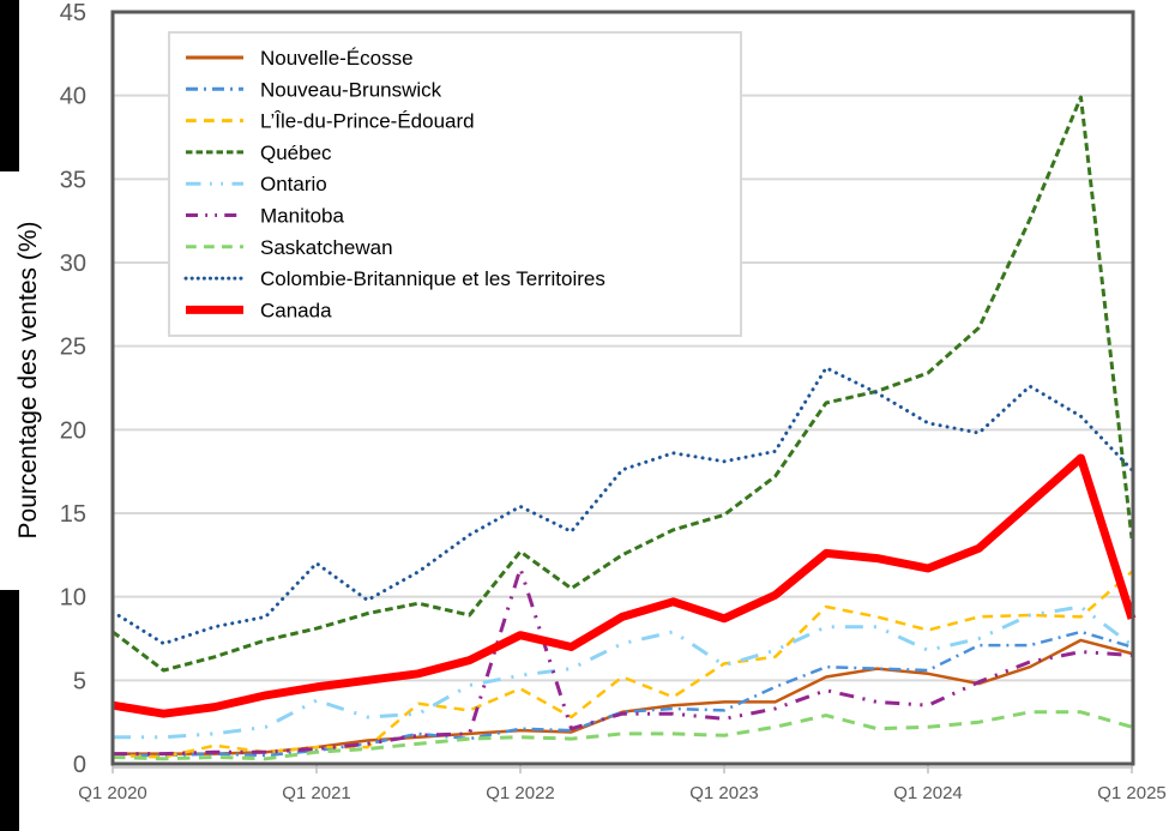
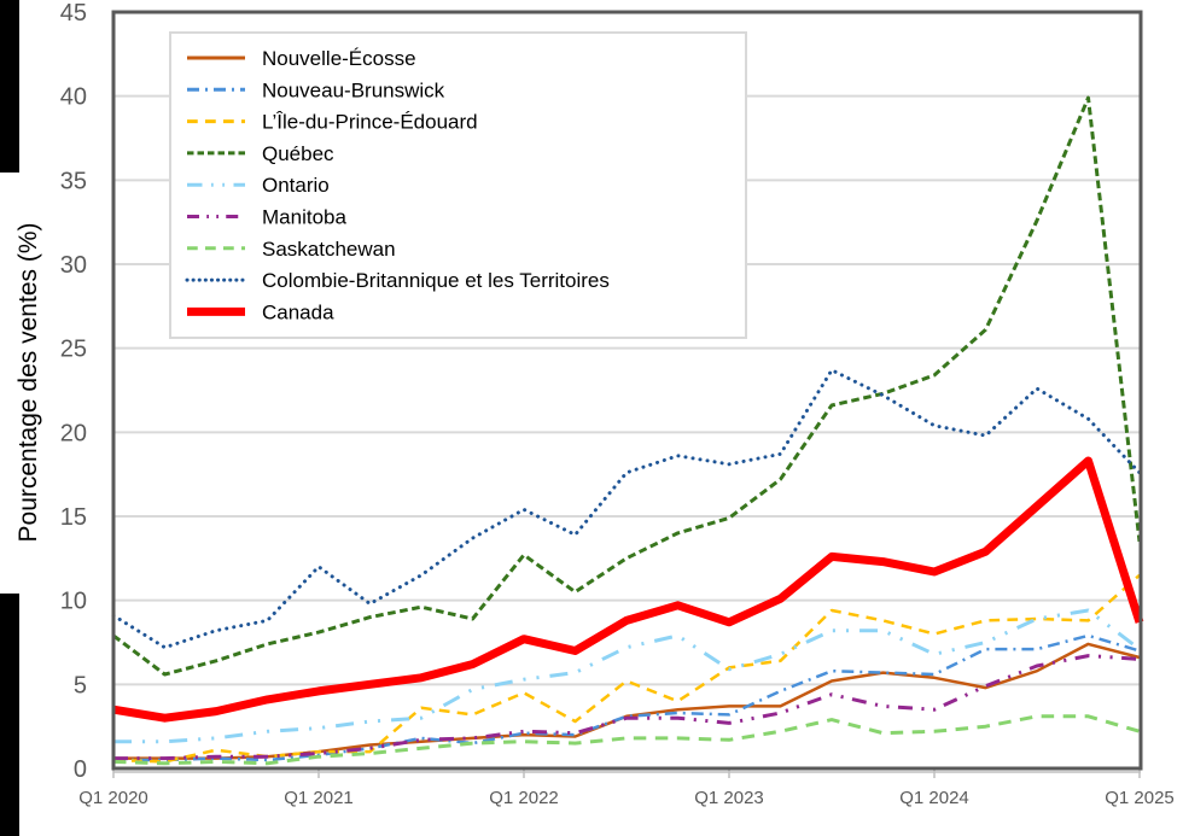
Ontario/Q1 2021: 3.8 -> 2.4
Manitoba/Q1 2022: 11.7 -> 2.2
